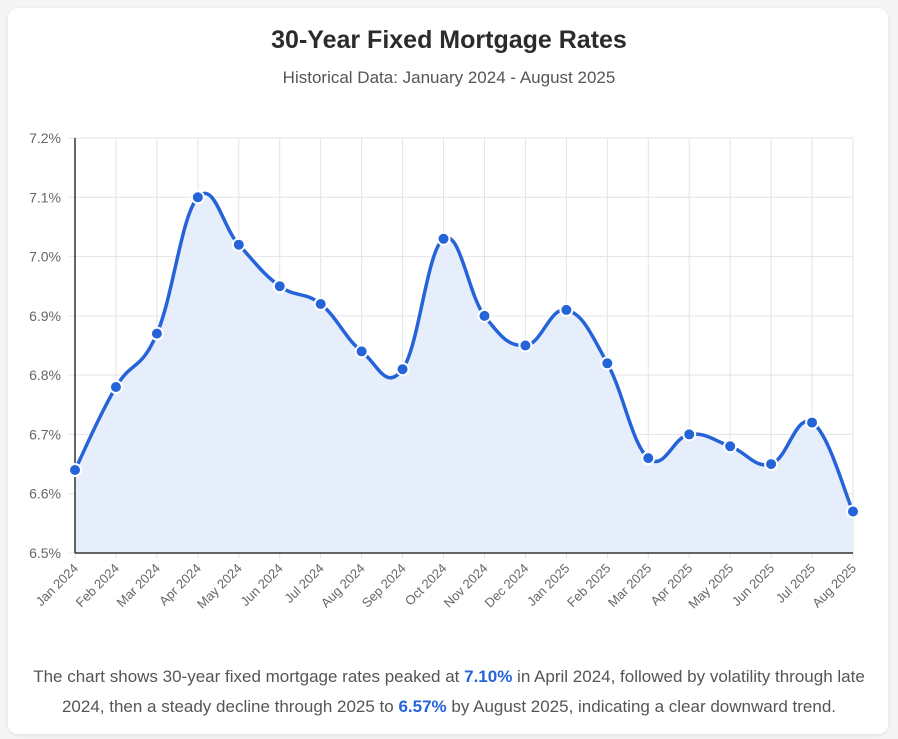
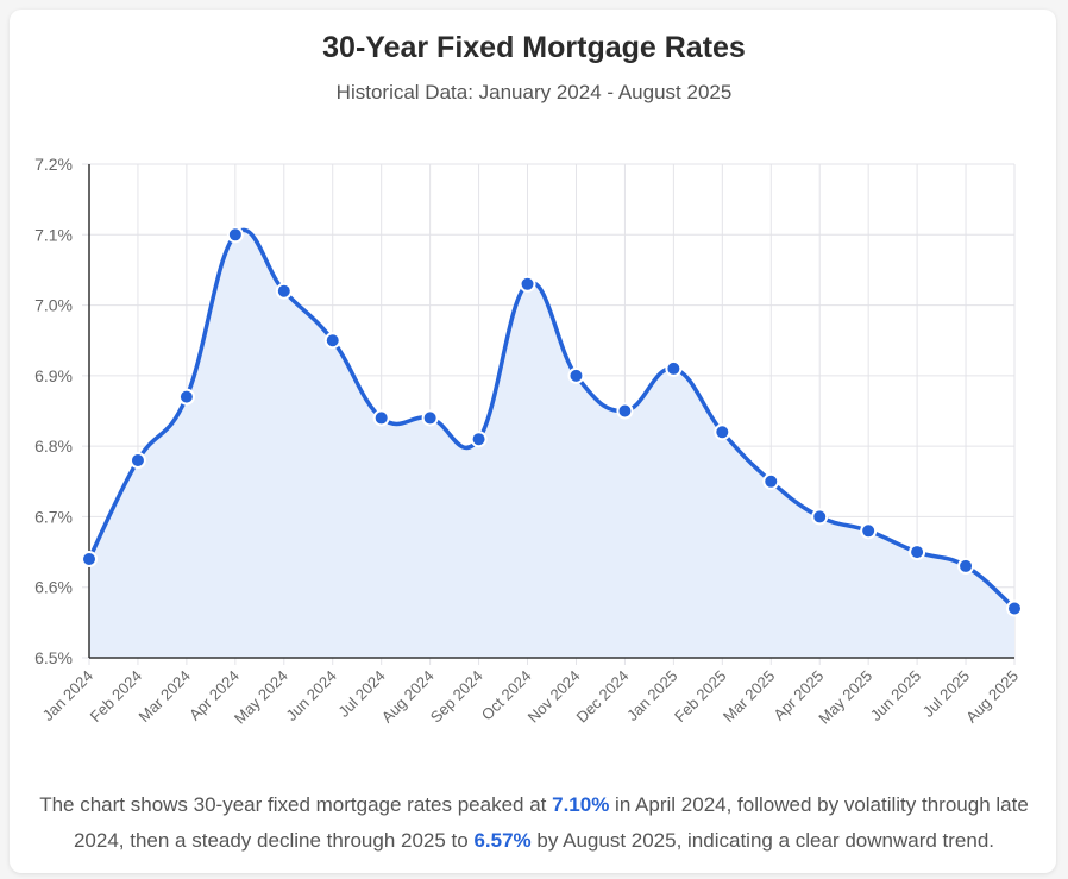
Jul 2024: 6.92% -> 6.84%
Mar 2025: 6.66% -> 6.75%
Jul 2025: 6.72% -> 6.63%
